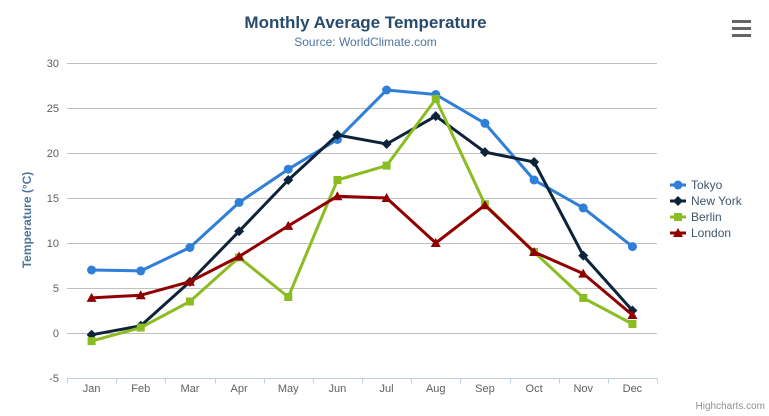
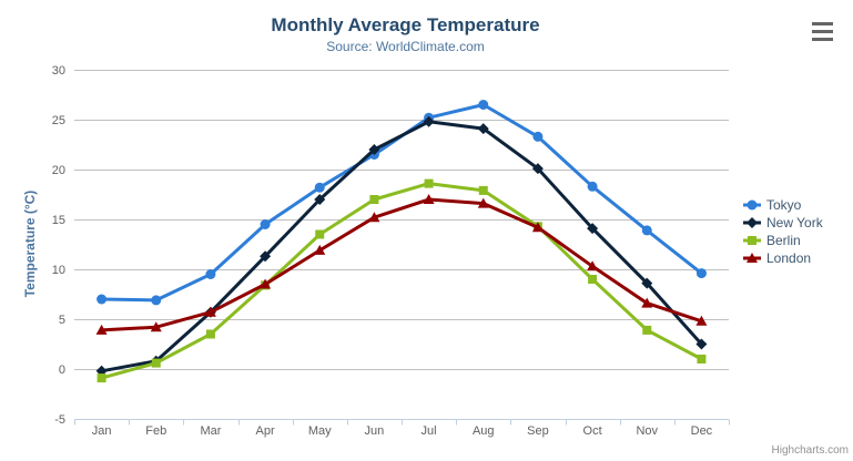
Berlin/May: 4 -> 14
Tokyo/Jul: 27 -> 25
New York/Jul: 21 -> 25
London/Jul: 15 -> 17
Berlin/Aug: 26 -> 18
London/Aug: 10 -> 17
Tokyo/Oct: 17 -> 18
New York/Oct: 19 -> 14
London/Oct: 9 -> 10
London/Dec: 2 -> 5
